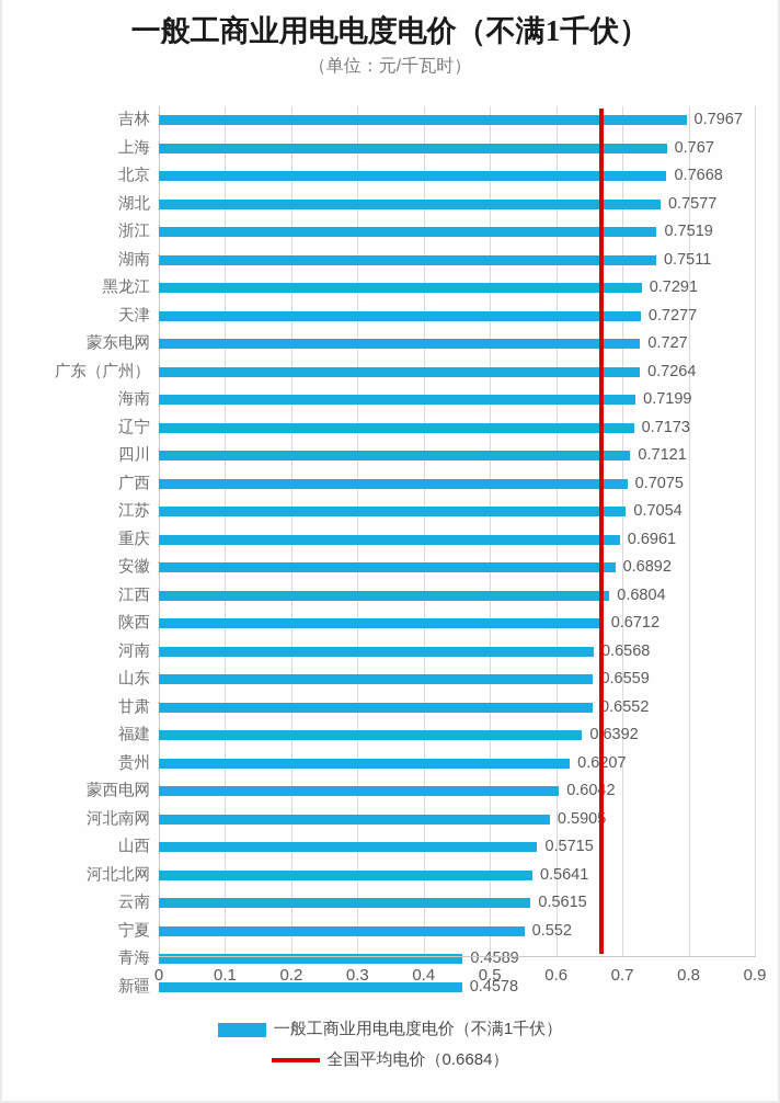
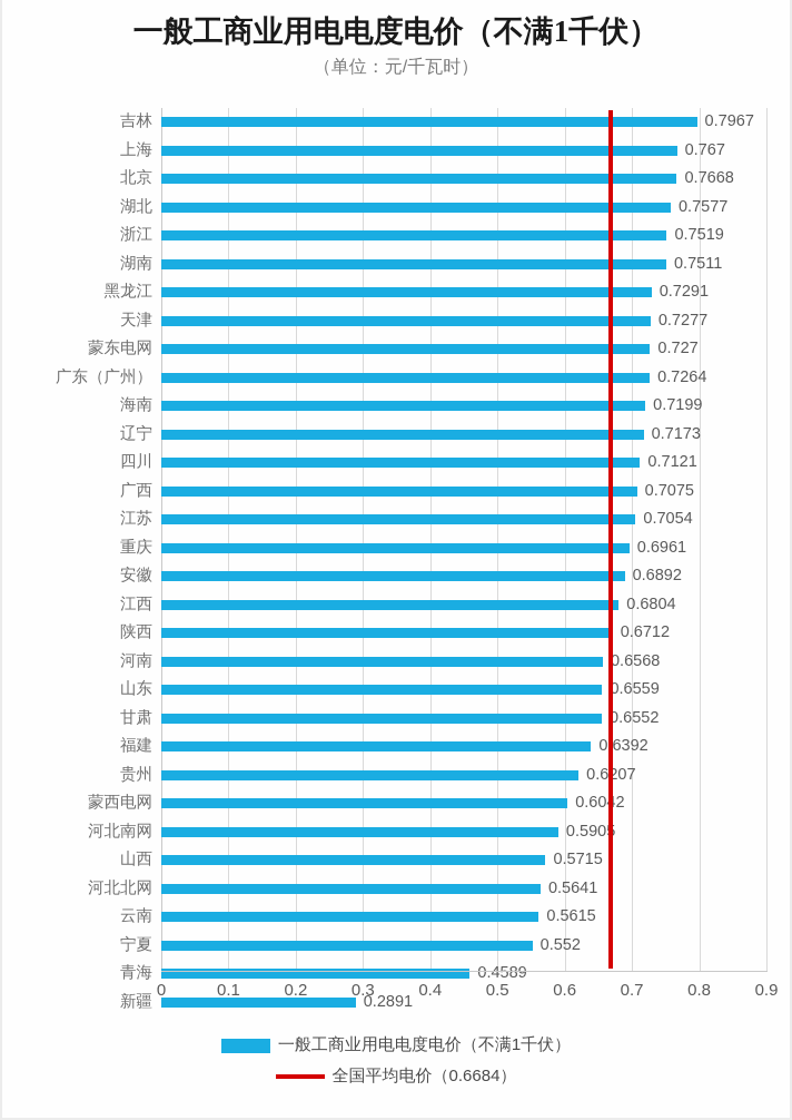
新疆: 0.4578 -> 0.2891
